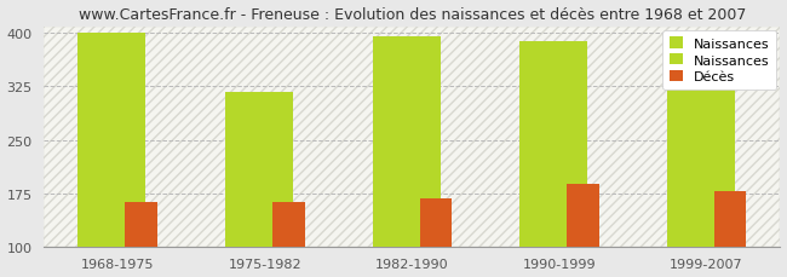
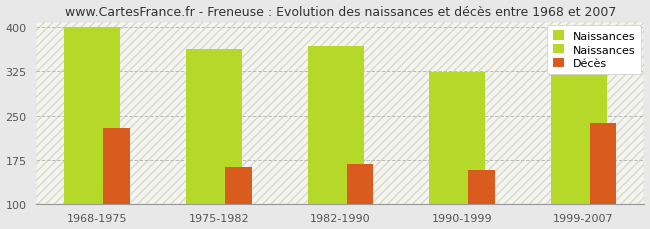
Décès/1968-1975: 163 -> 228
Naissances/1975-1982: 318 -> 364
Naissances/1982-1990: 395 -> 368
Naissances/1990-1999: 388 -> 324
Décès/1990-1999: 188 -> 158
Décès/1999-2007: 178 -> 238
